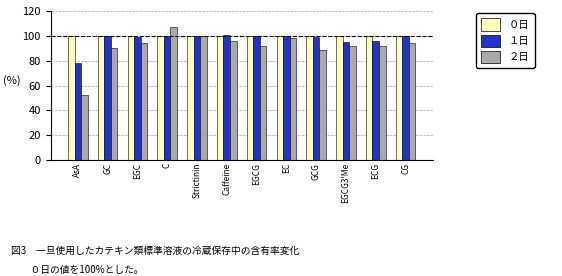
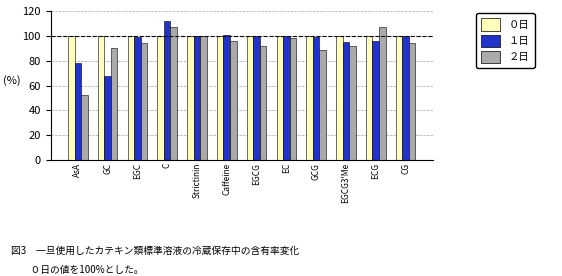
１日/GC: 100 -> 68
１日/C: 100 -> 112
２日/ECG: 92 -> 107
